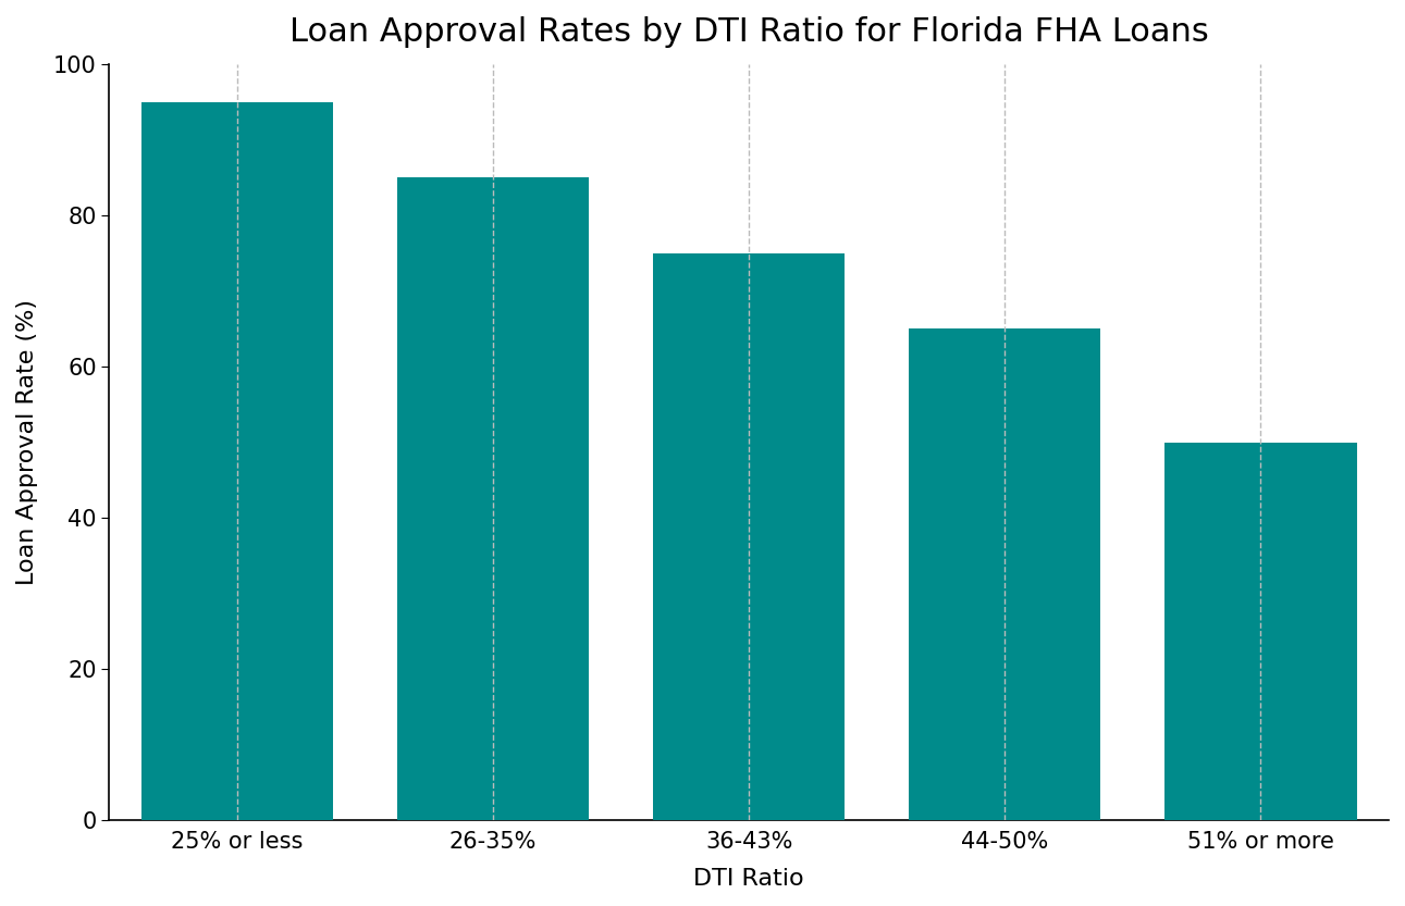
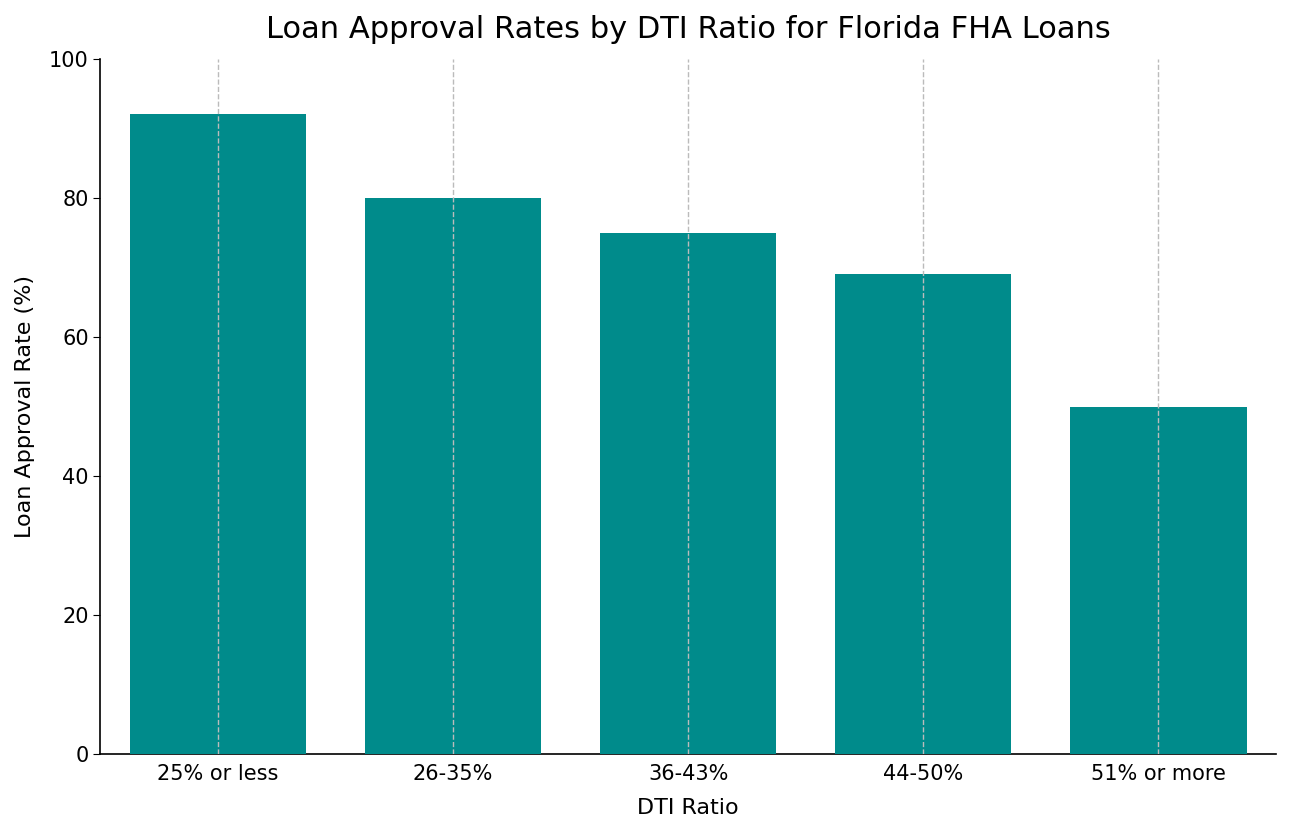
25% or less: 95 -> 92
26-35%: 85 -> 80
44-50%: 65 -> 69
